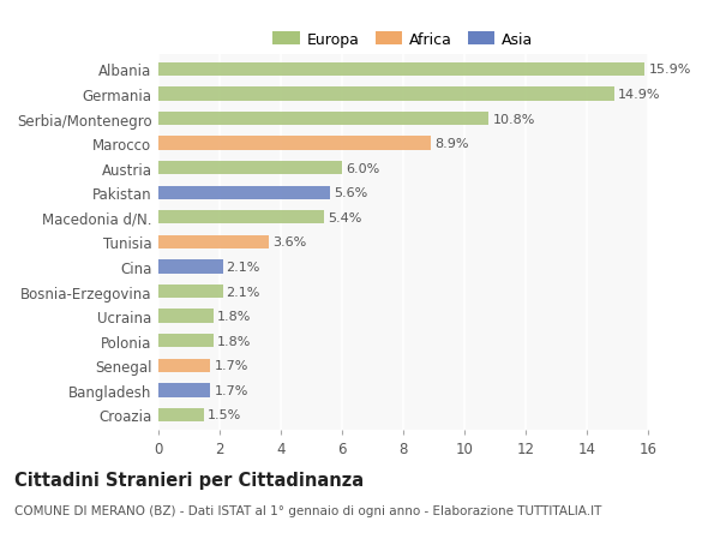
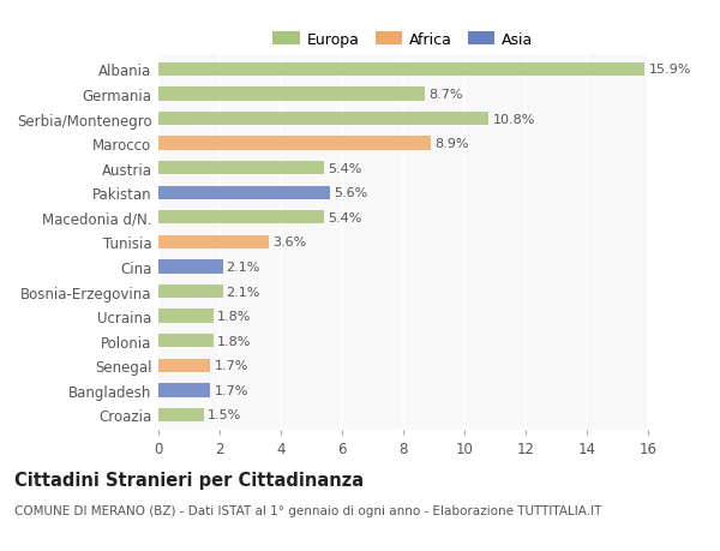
Germania: 14.9% -> 8.7%
Austria: 6.0% -> 5.4%
